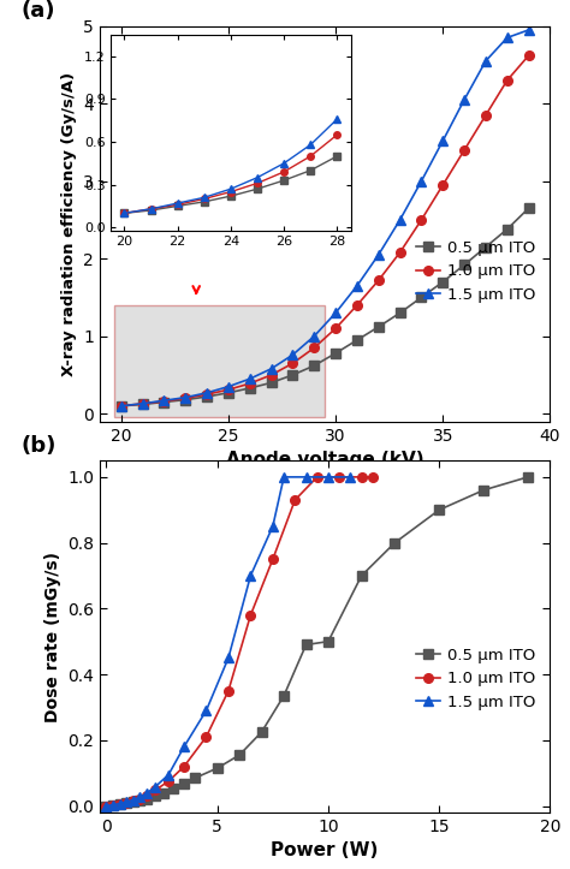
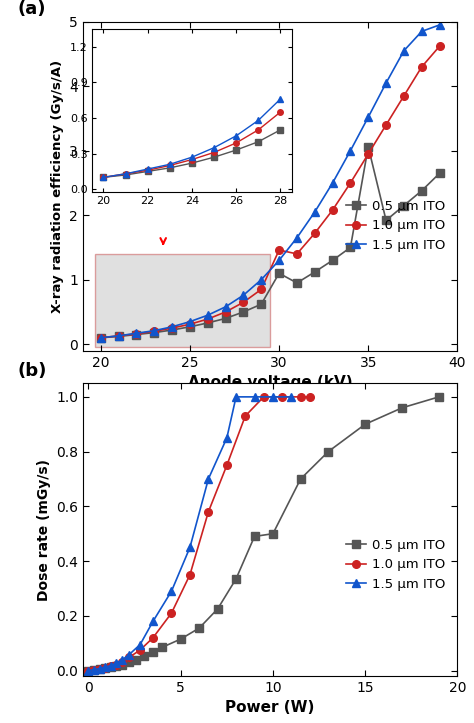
0.5 μm ITO/30: 0.78 -> 1.10
1.0 μm ITO/30: 1.10 -> 1.46
0.5 μm ITO/35: 1.70 -> 3.06
